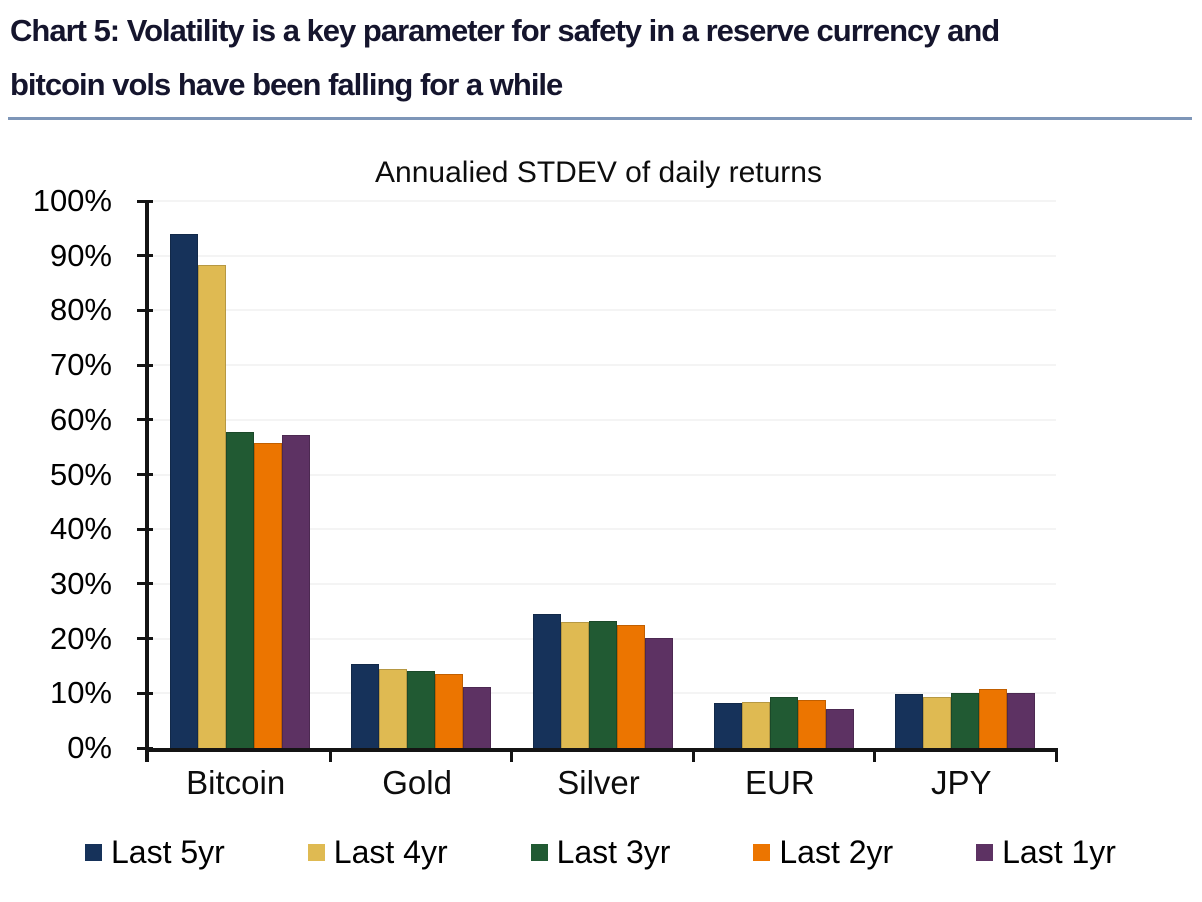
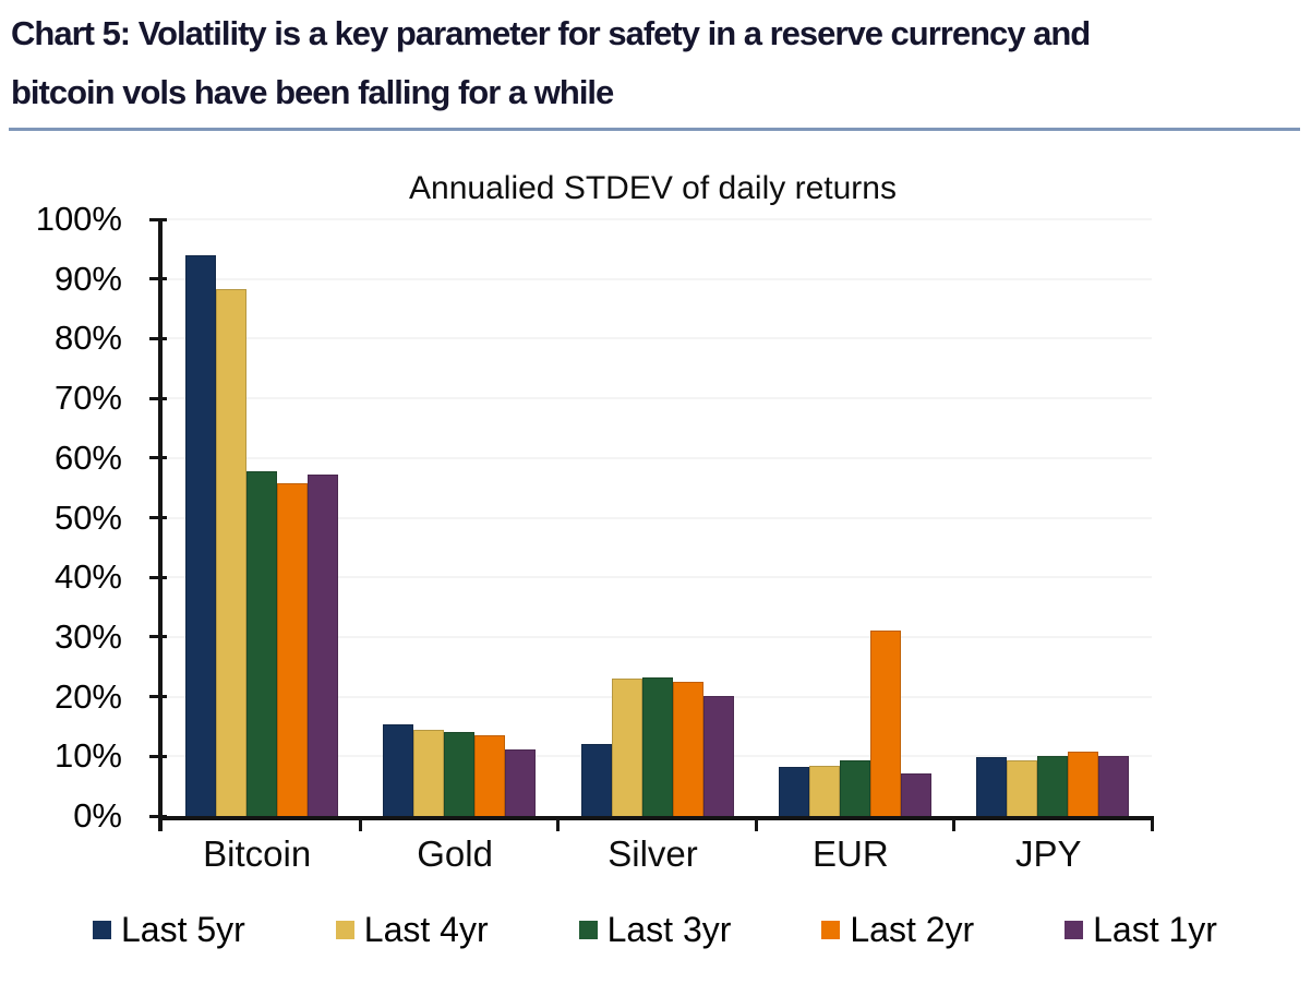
Last 5yr/Silver: 24% -> 12%
Last 2yr/EUR: 9% -> 31%
